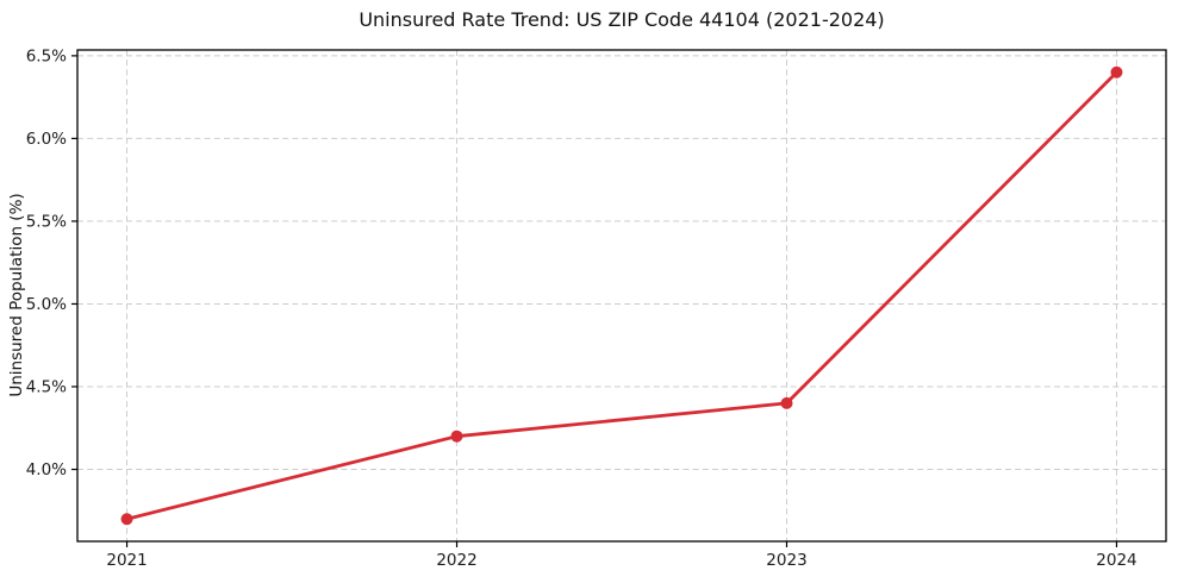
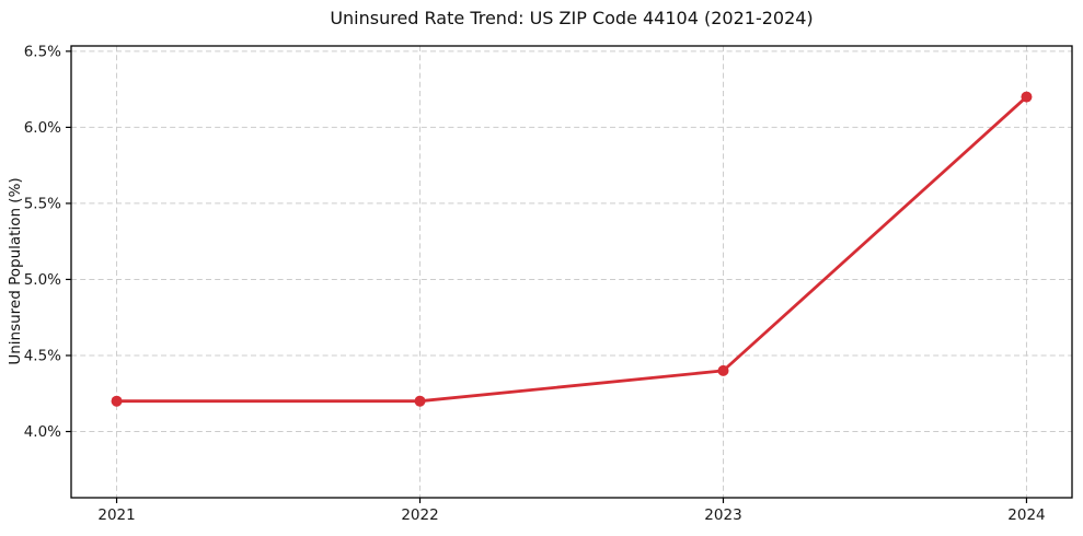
2021: 3.7% -> 4.2%
2024: 6.4% -> 6.2%
